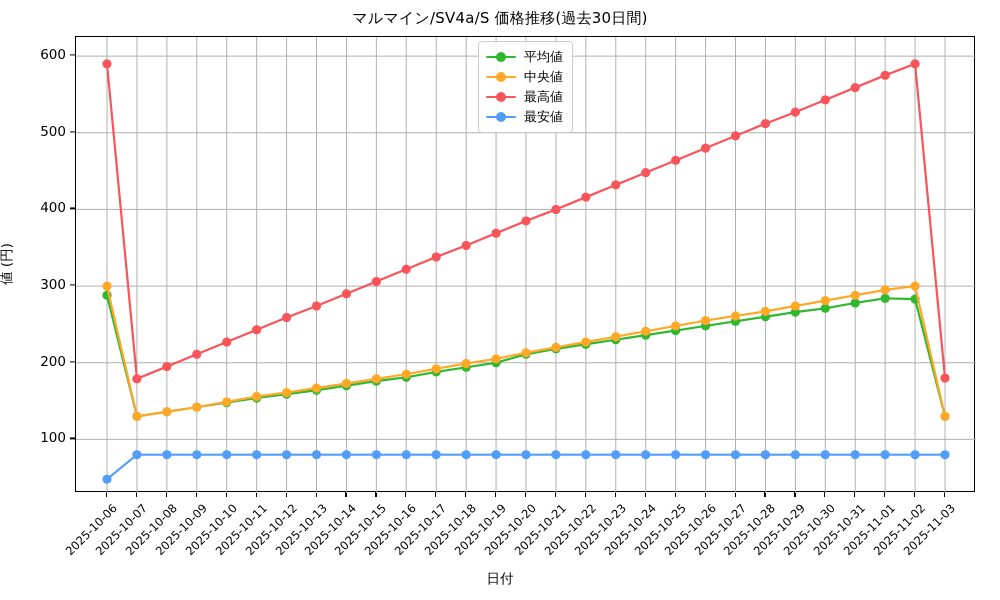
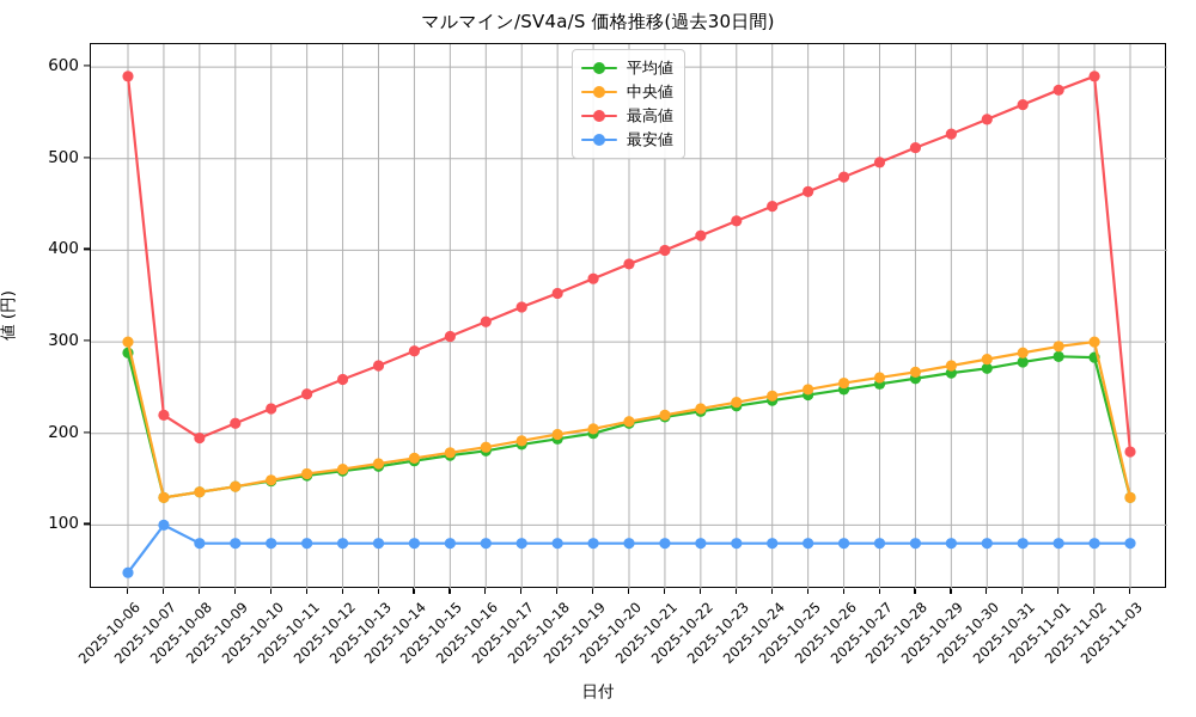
最高値/2025-10-07: 180 -> 220
最安値/2025-10-07: 80 -> 100
